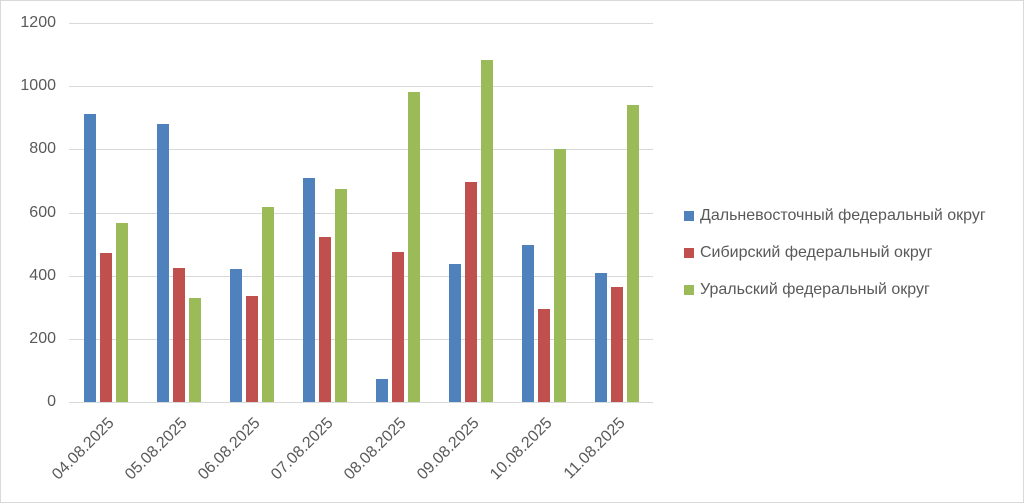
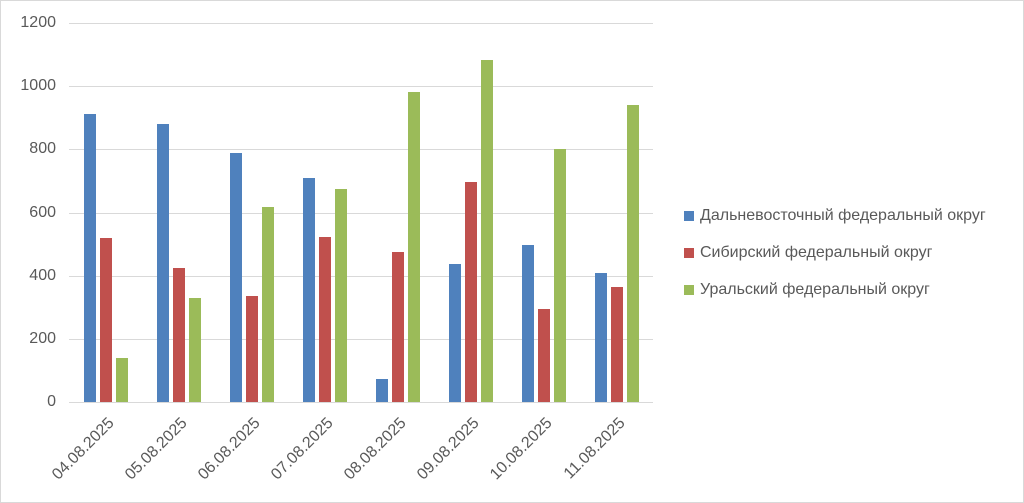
Сибирский федеральный округ/04.08.2025: 470 -> 520
Уральский федеральный округ/04.08.2025: 570 -> 140
Дальневосточный федеральный округ/06.08.2025: 420 -> 790
